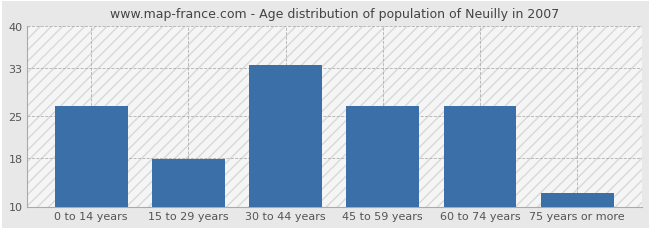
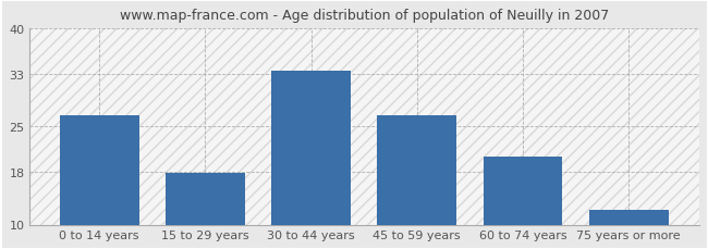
60 to 74 years: 26.6 -> 20.3
